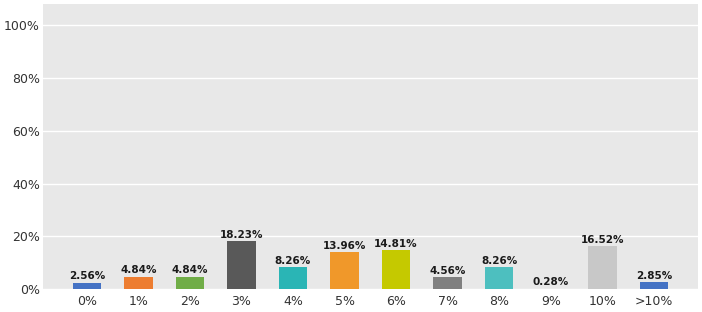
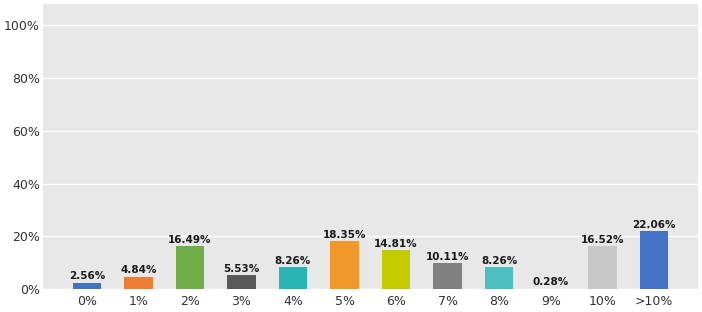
2%: 4.84% -> 16.49%
3%: 18.23% -> 5.53%
5%: 13.96% -> 18.35%
7%: 4.56% -> 10.11%
>10%: 2.85% -> 22.06%
